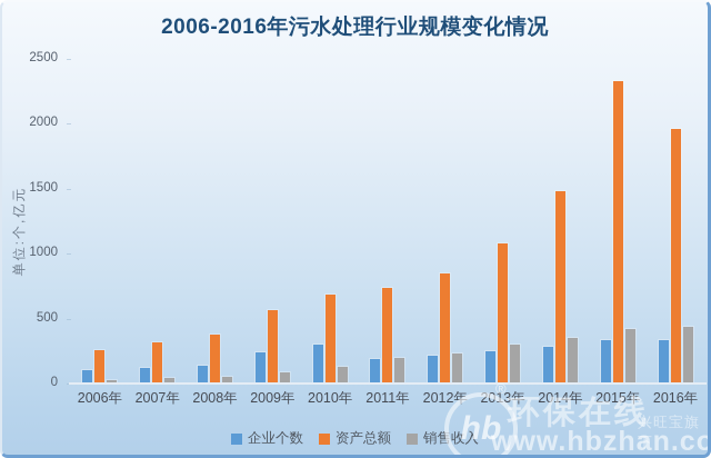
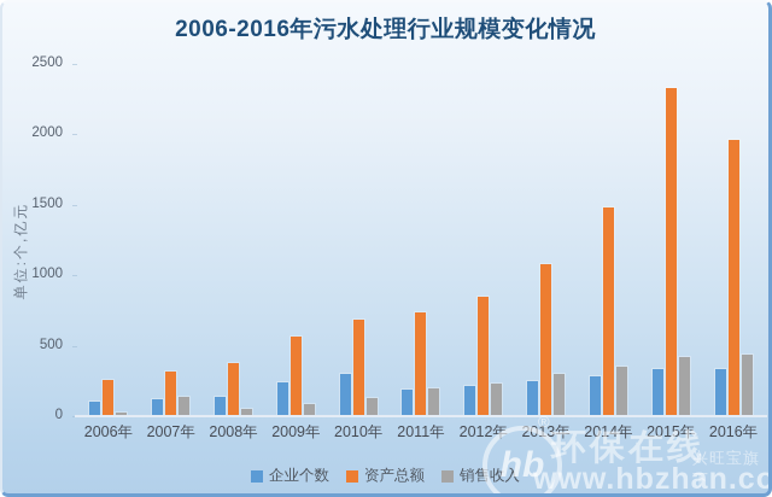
销售收入/2007年: 40 -> 140
